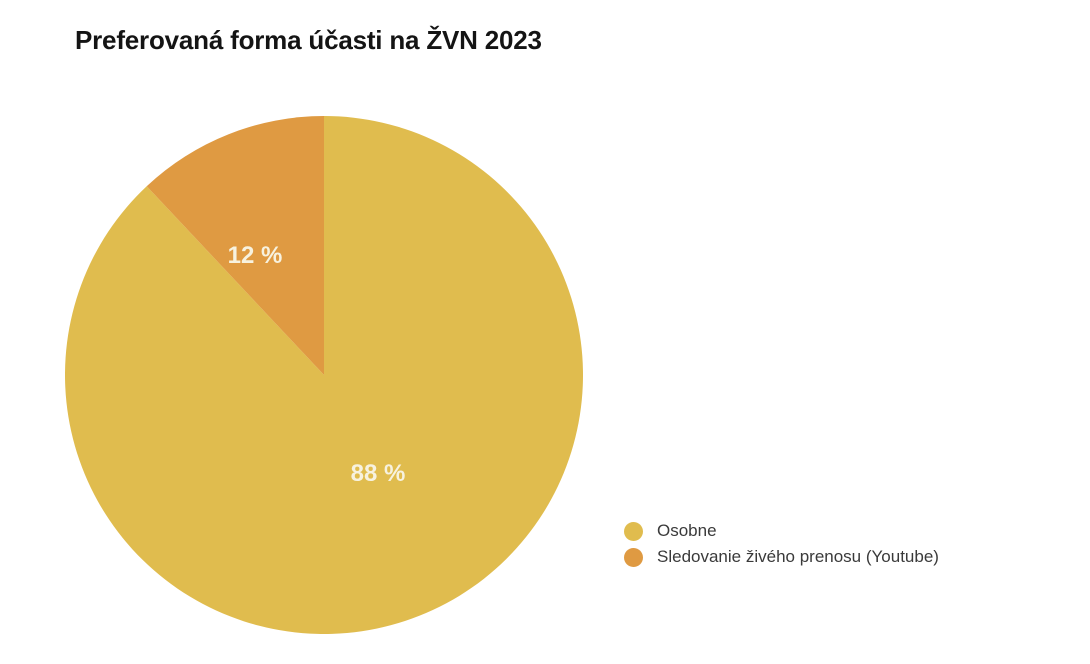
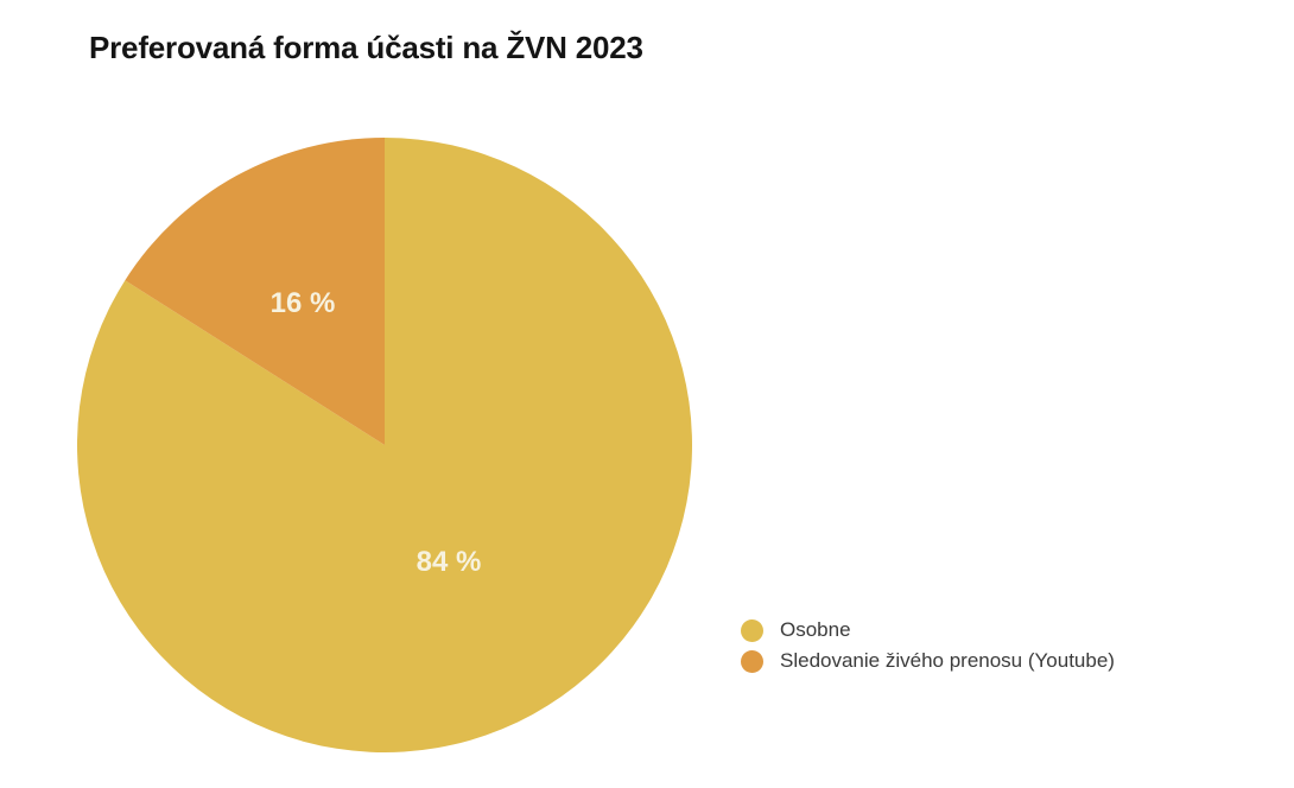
Osobne: 88 -> 84
Sledovanie živého prenosu (Youtube): 12 -> 16
